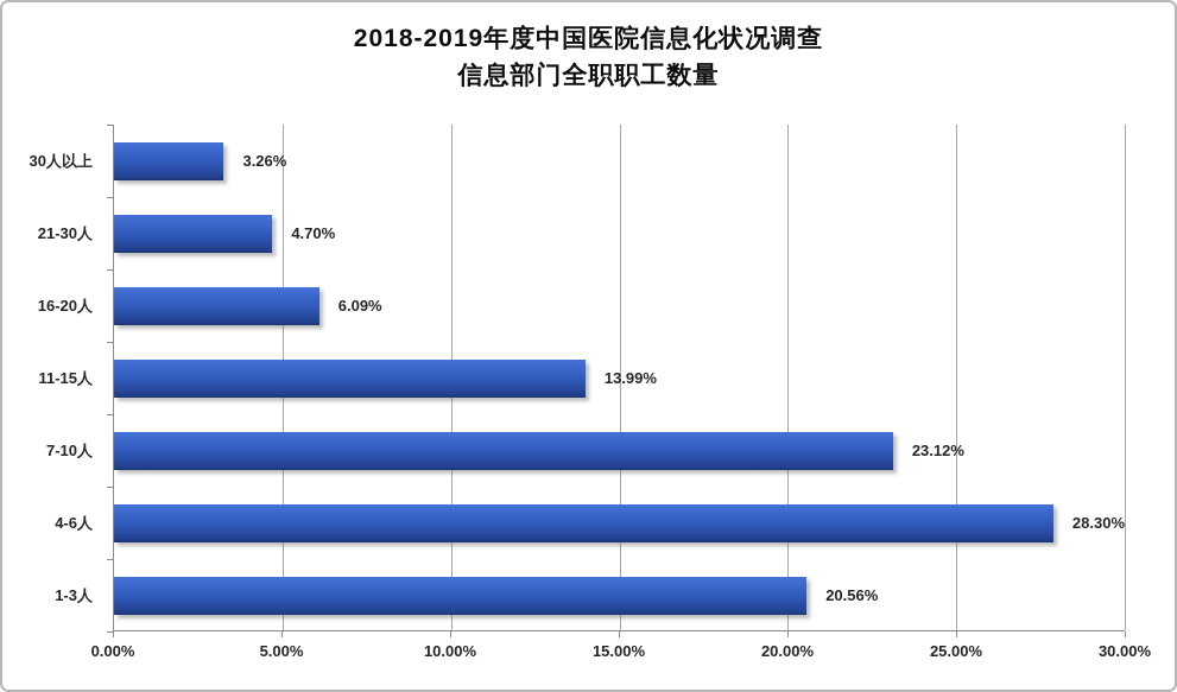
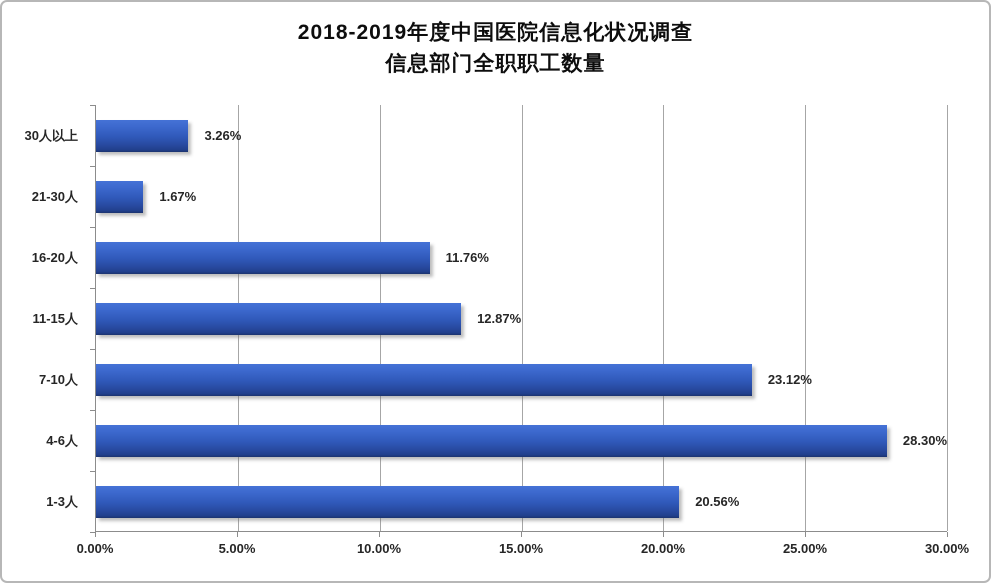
21-30人: 4.70% -> 1.67%
16-20人: 6.09% -> 11.76%
11-15人: 13.99% -> 12.87%
